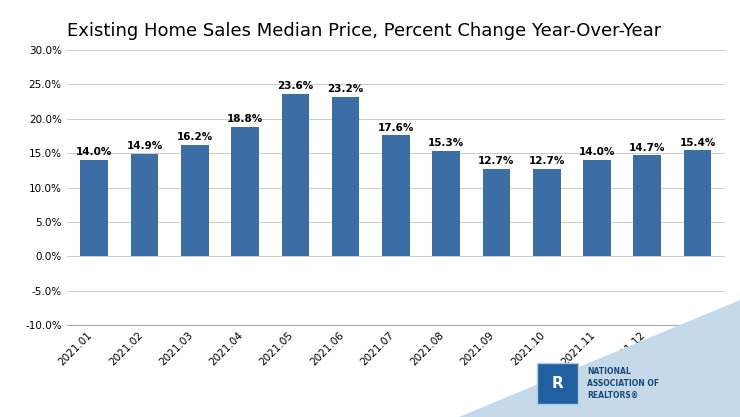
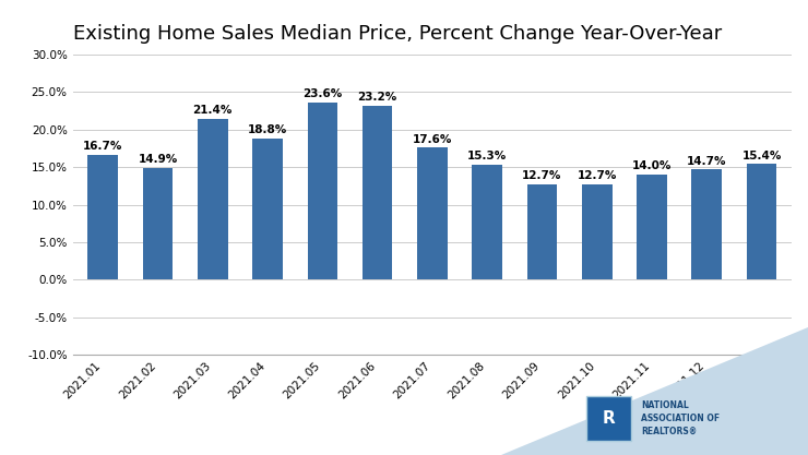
2021.01: 14.0% -> 16.7%
2021.03: 16.2% -> 21.4%
